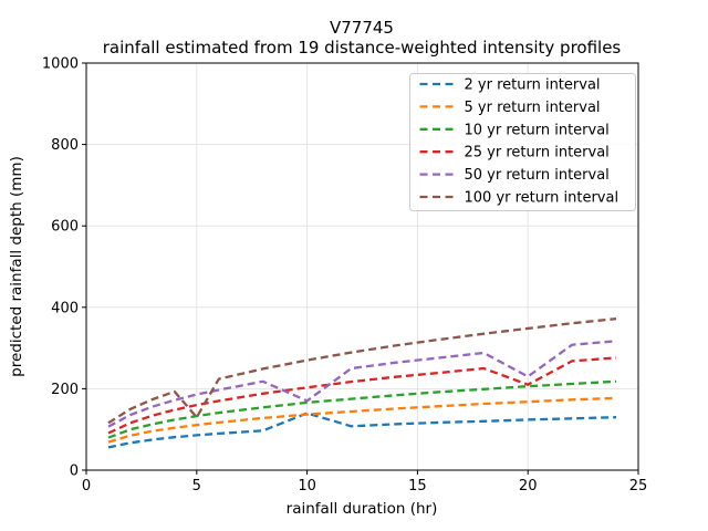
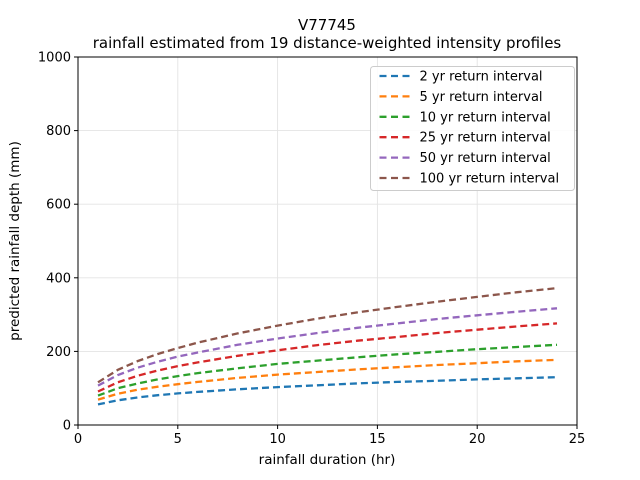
100 yr return interval/5: 130 -> 210
2 yr return interval/10: 140 -> 100
50 yr return interval/10: 170 -> 240
25 yr return interval/20: 210 -> 260
50 yr return interval/20: 230 -> 300
